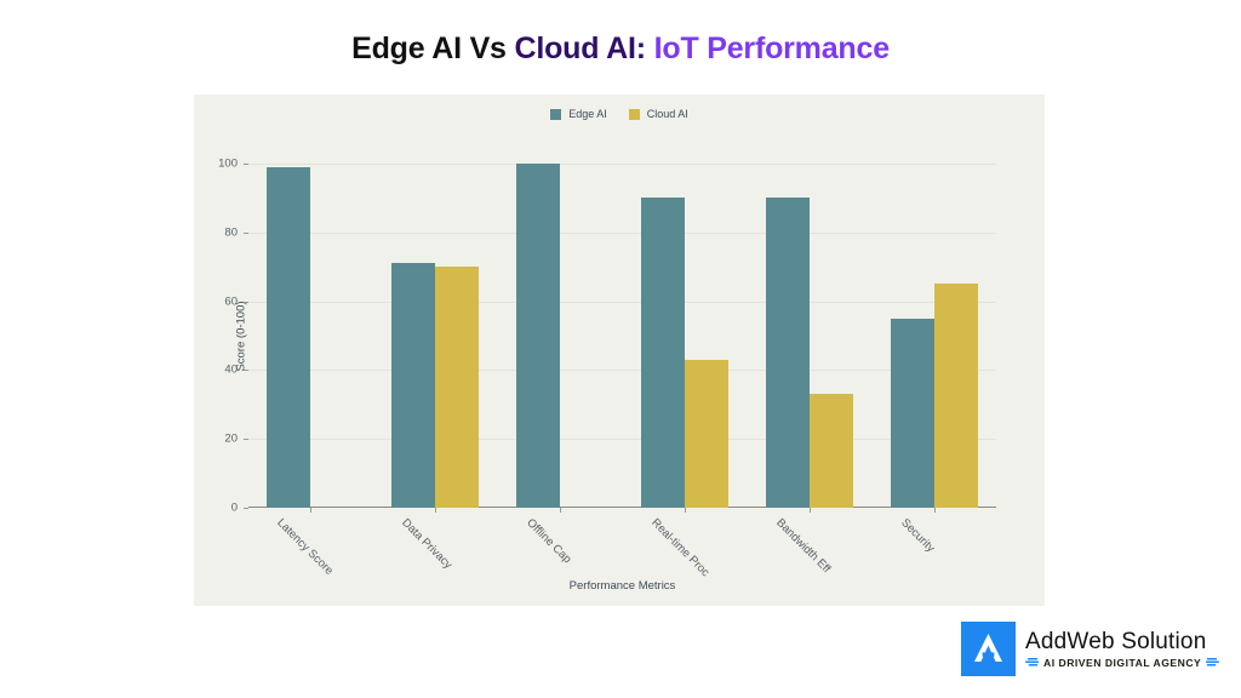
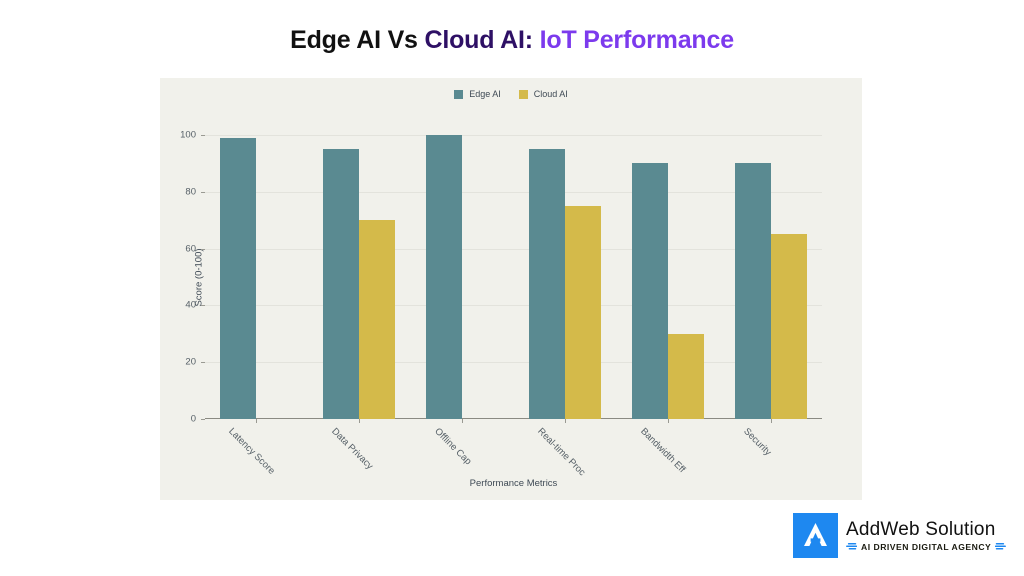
Edge AI/Data Privacy: 71 -> 95
Edge AI/Real-time Proc: 90 -> 95
Cloud AI/Real-time Proc: 43 -> 75
Cloud AI/Bandwidth Eff: 33 -> 30
Edge AI/Security: 55 -> 90
